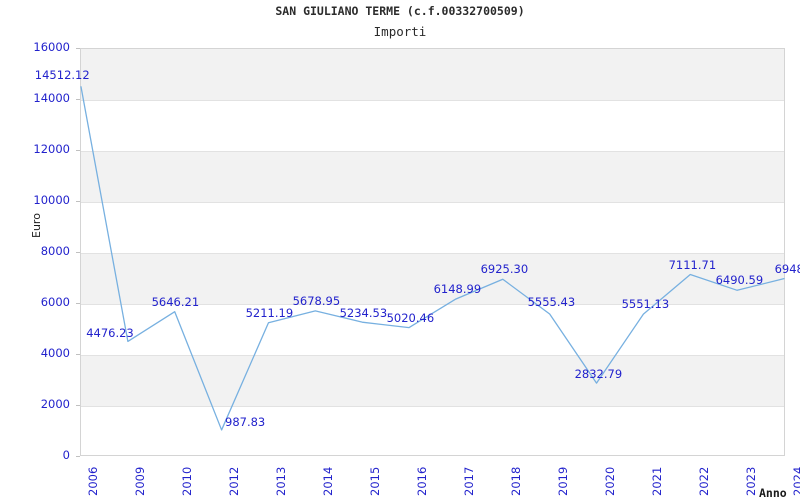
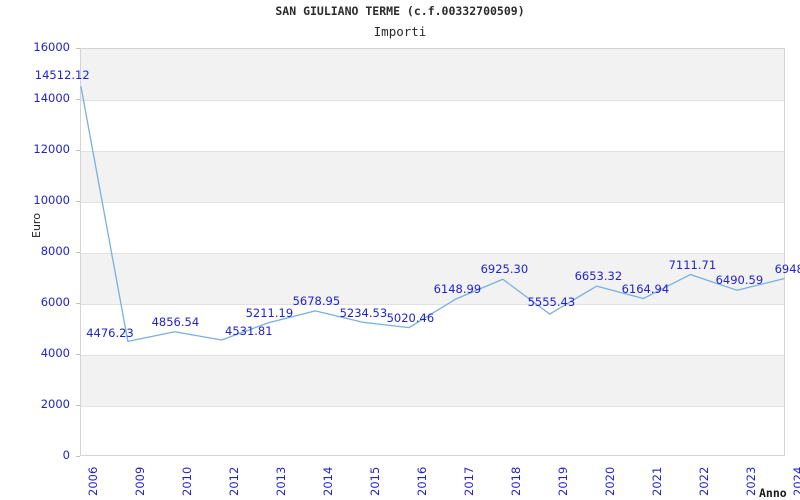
2010: 5646.21 -> 4856.54
2012: 987.83 -> 4531.81
2020: 2832.79 -> 6653.32
2021: 5551.13 -> 6164.94
